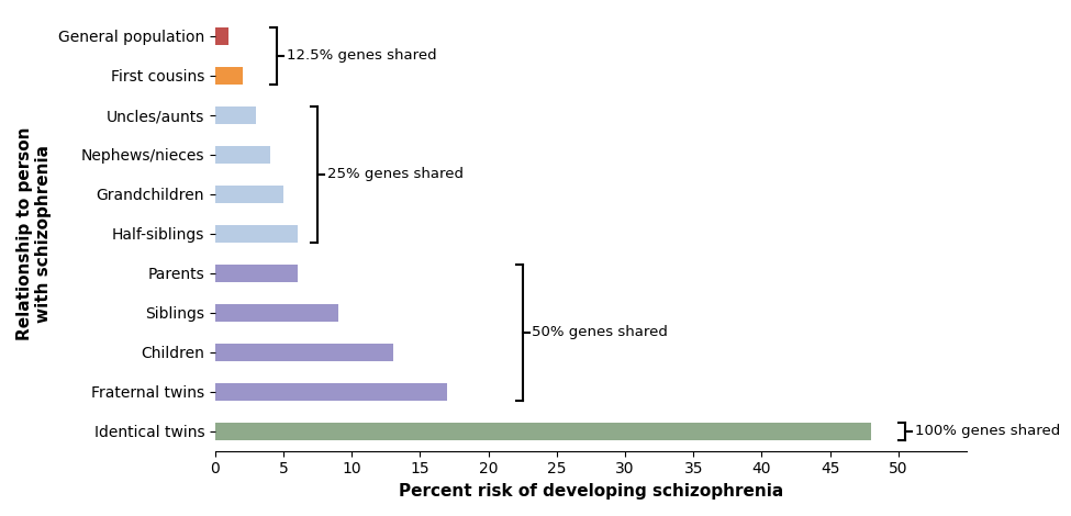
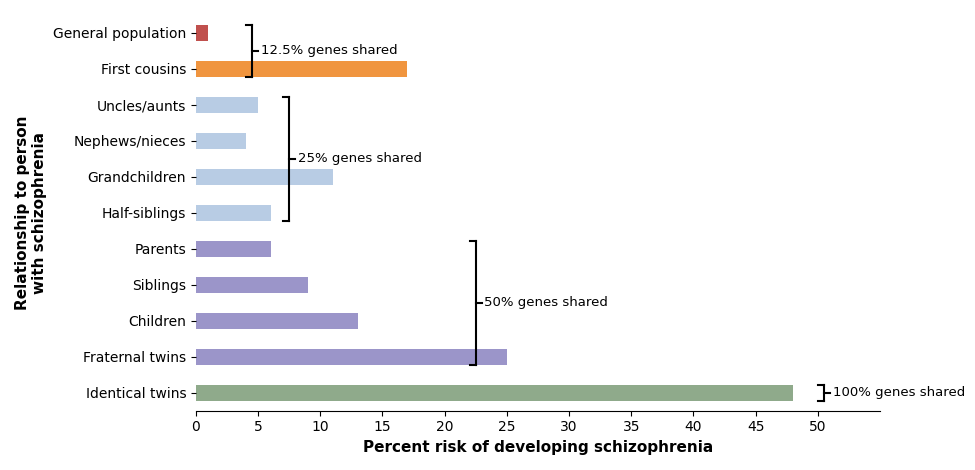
First cousins: 2 -> 17
Uncles/aunts: 3 -> 5
Grandchildren: 5 -> 11
Fraternal twins: 17 -> 25
